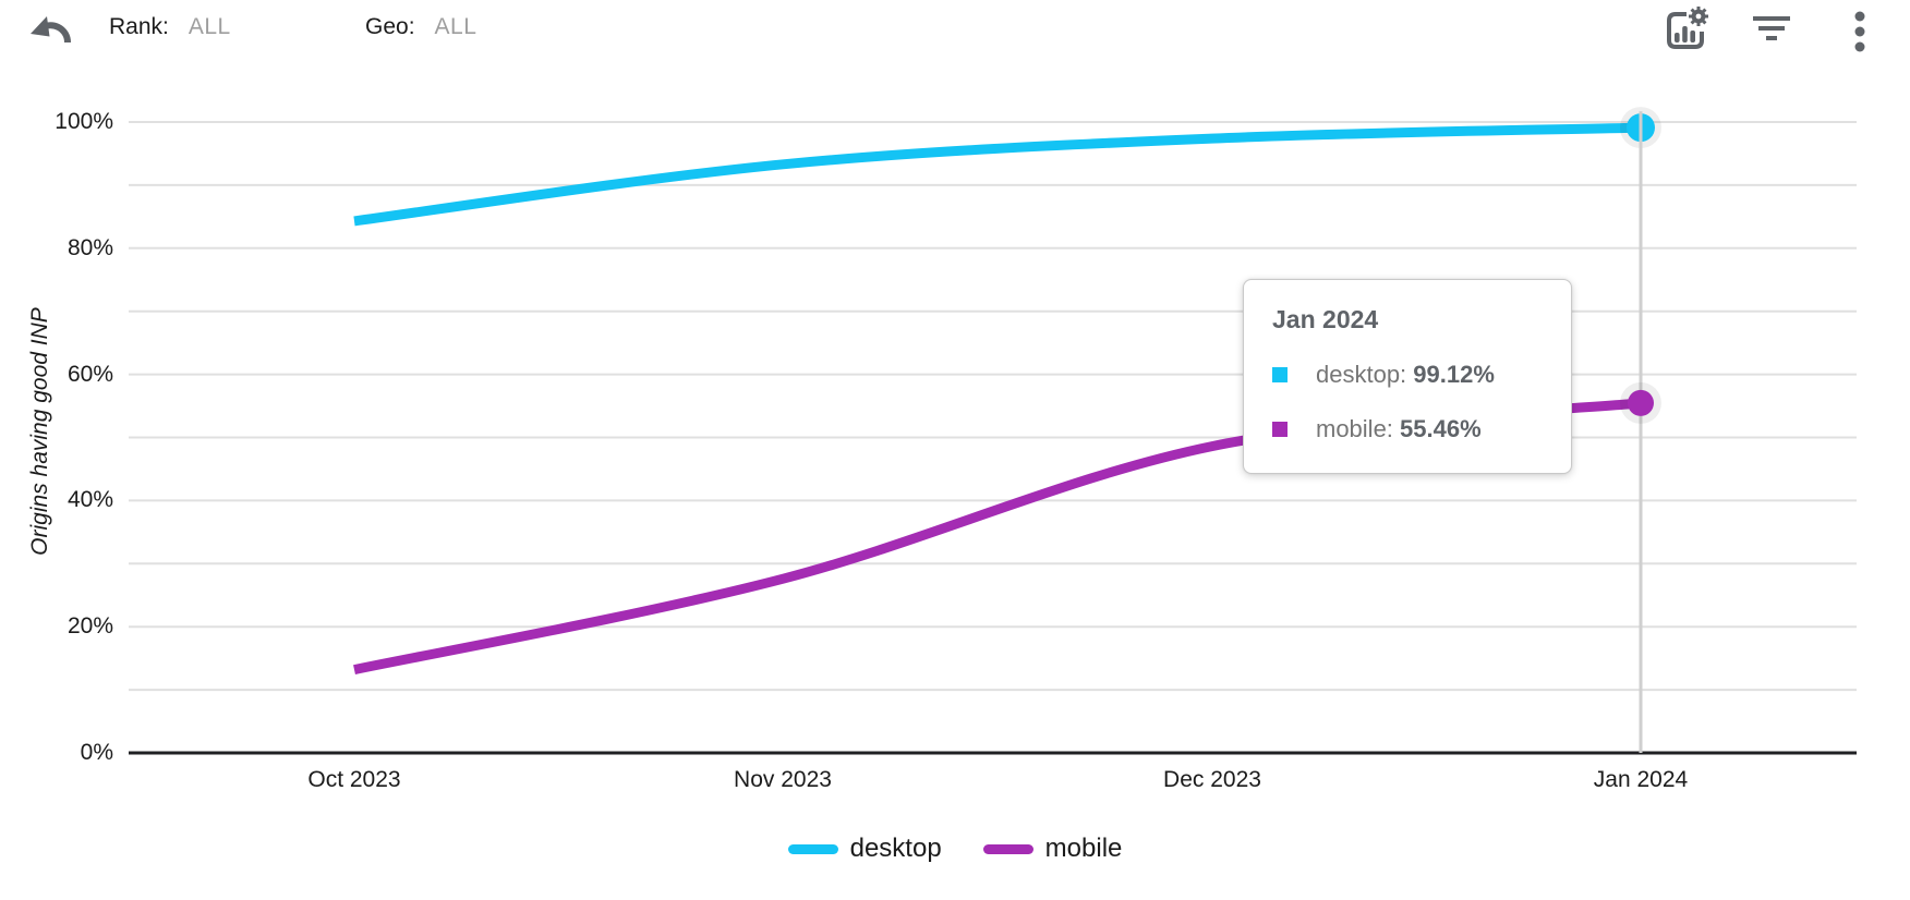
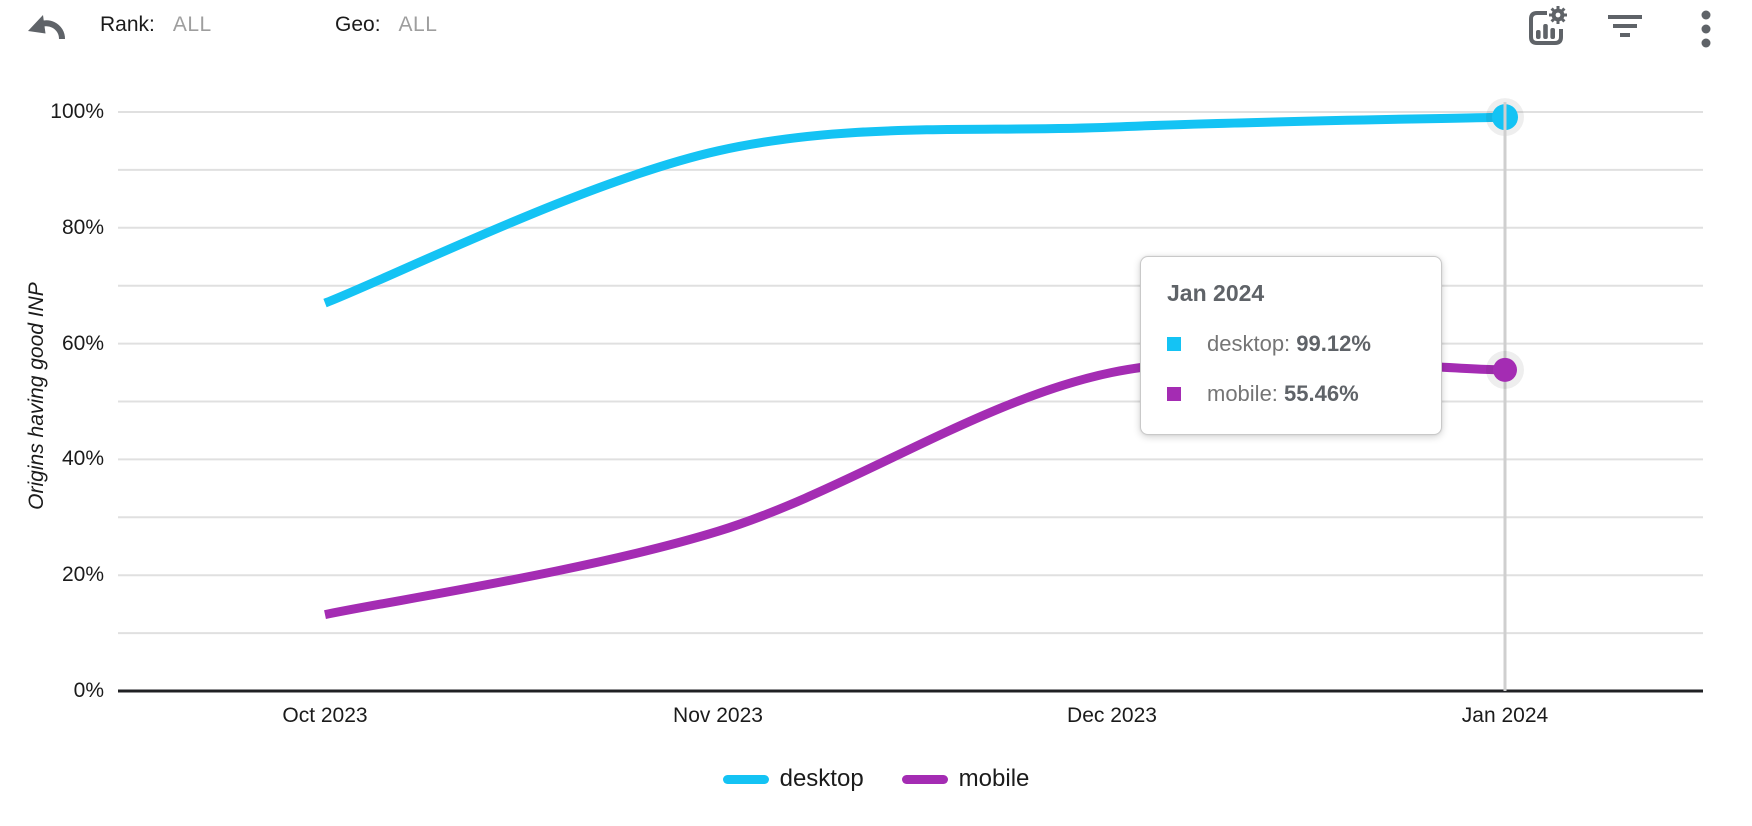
desktop/Oct 2023: 84% -> 67%
mobile/Dec 2023: 49% -> 55%
